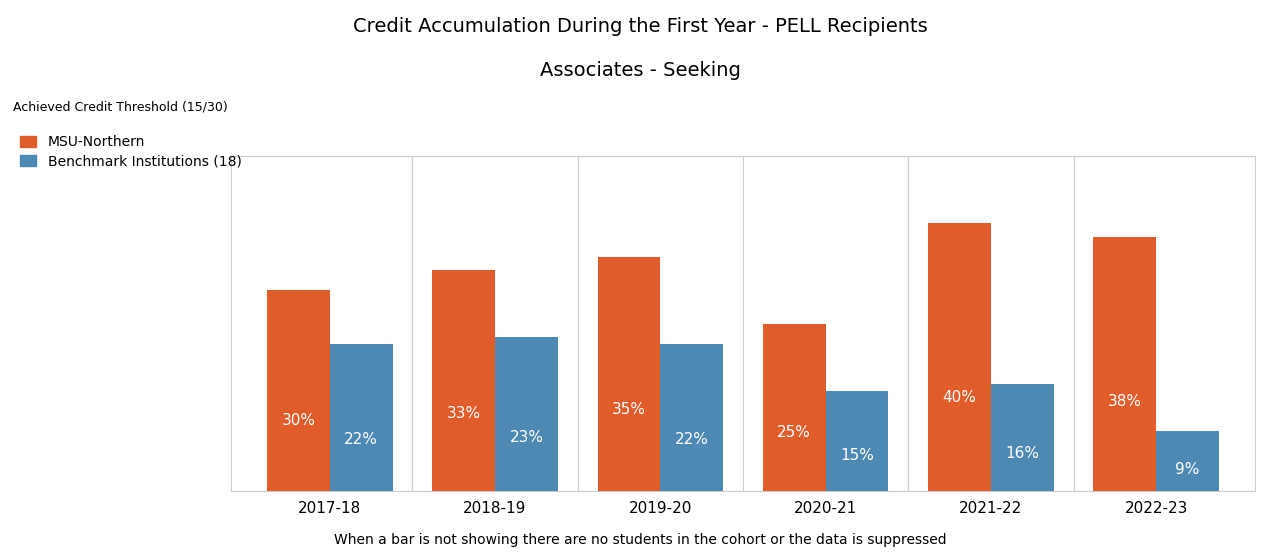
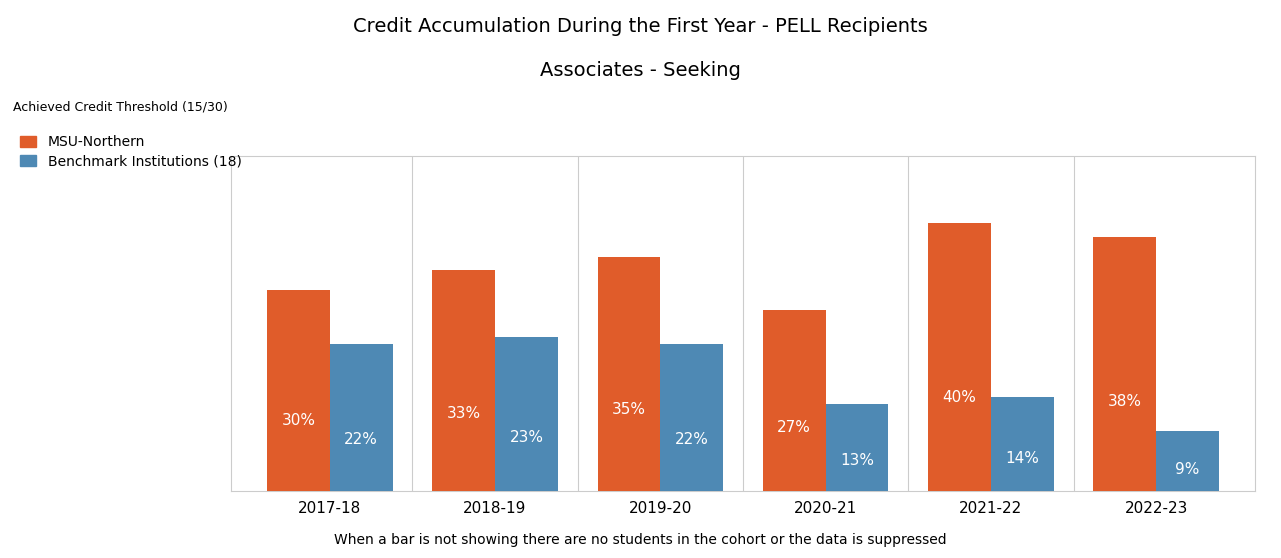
MSU-Northern/2020-21: 25% -> 27%
Benchmark Institutions (18)/2020-21: 15% -> 13%
Benchmark Institutions (18)/2021-22: 16% -> 14%
